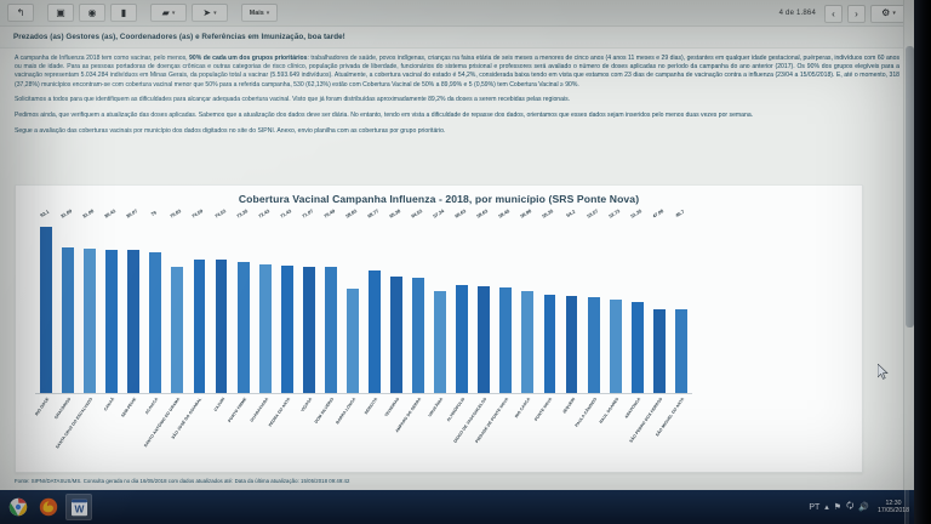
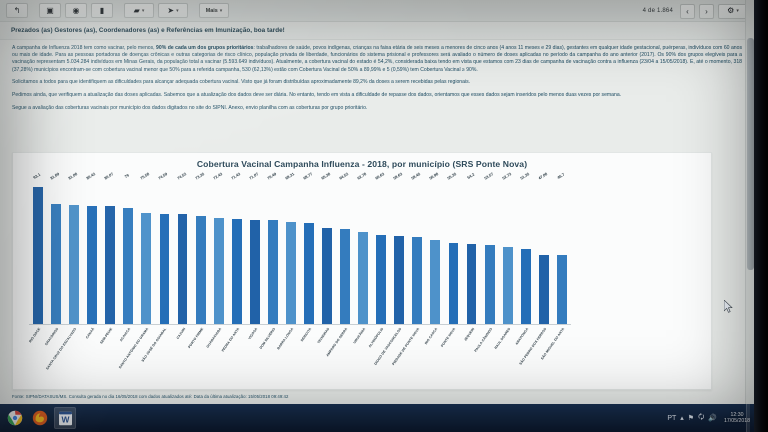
SANTO ANTÔNIO DO GRAMA: 70.83 -> 75.58
BARRA LONGA: 58.82 -> 69.31
URUCÂNIA: 57.24 -> 62.78
